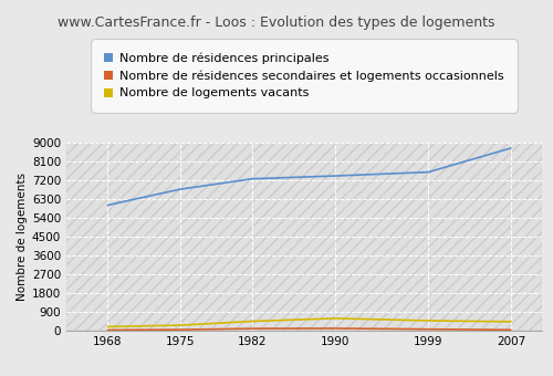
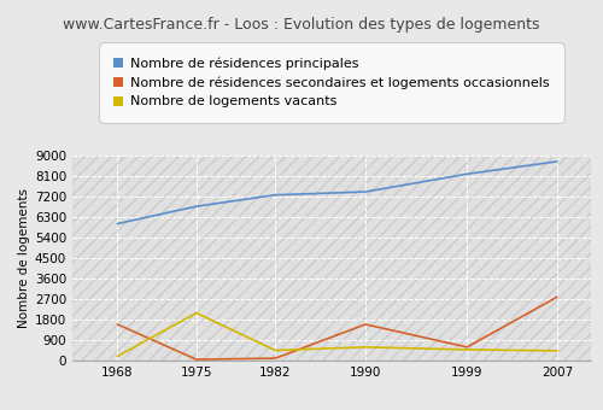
Nombre de résidences secondaires et logements occasionnels/1968: 0 -> 1600
Nombre de logements vacants/1975: 300 -> 2100
Nombre de résidences secondaires et logements occasionnels/1990: 100 -> 1600
Nombre de résidences principales/1999: 7600 -> 8200
Nombre de résidences secondaires et logements occasionnels/1999: 100 -> 600
Nombre de résidences secondaires et logements occasionnels/2007: 0 -> 2800
